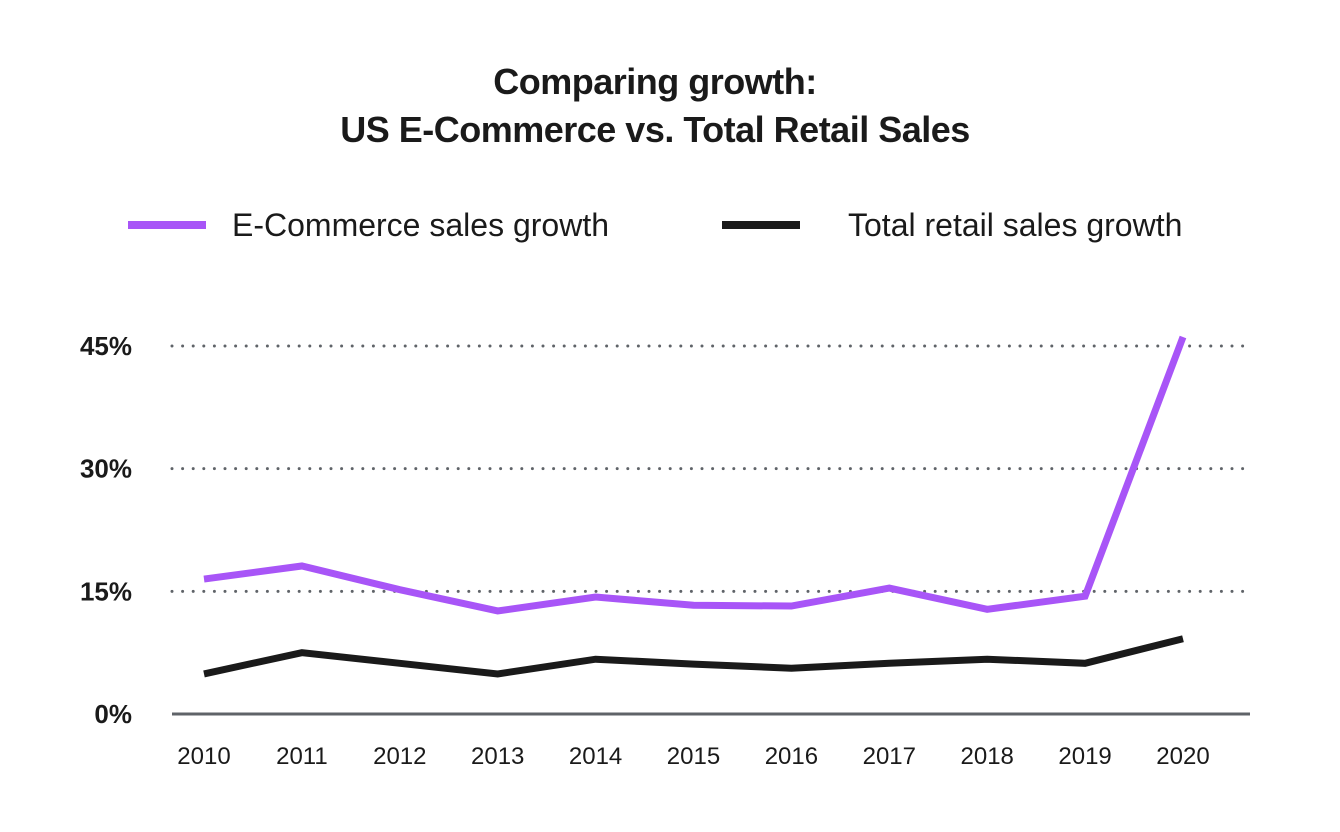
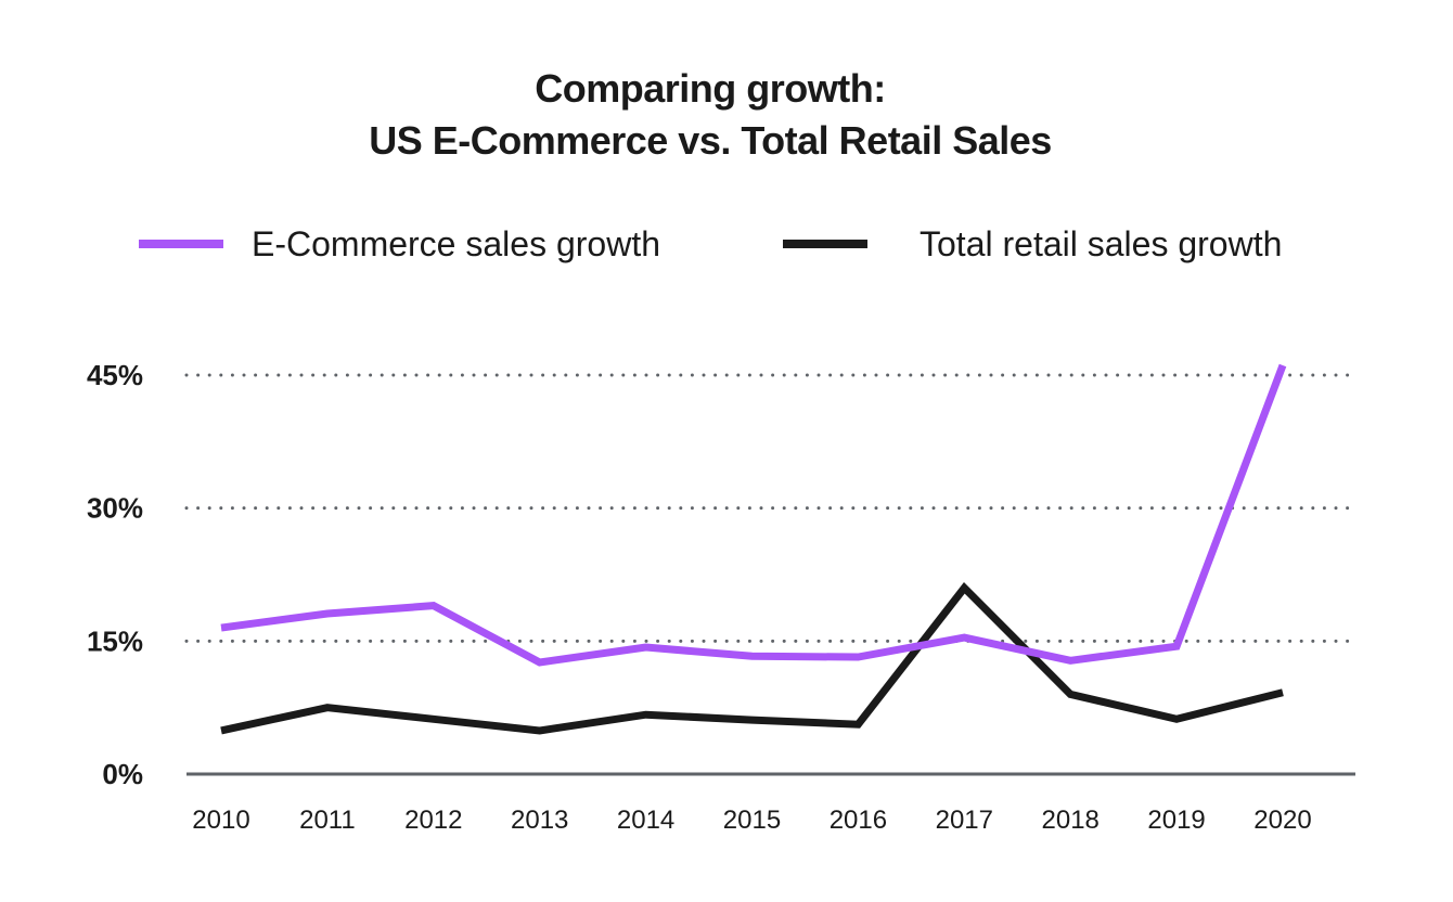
E-Commerce sales growth/2012: 15% -> 19%
Total retail sales growth/2017: 6% -> 21%
Total retail sales growth/2018: 7% -> 9%
